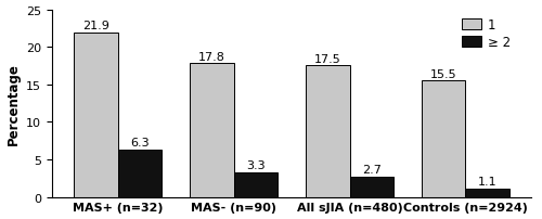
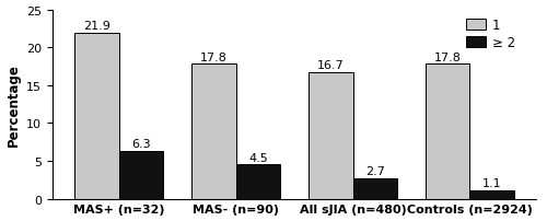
≥ 2/MAS- (n=90): 3.3 -> 4.5
1/All sJIA (n=480): 17.5 -> 16.7
1/Controls (n=2924): 15.5 -> 17.8
